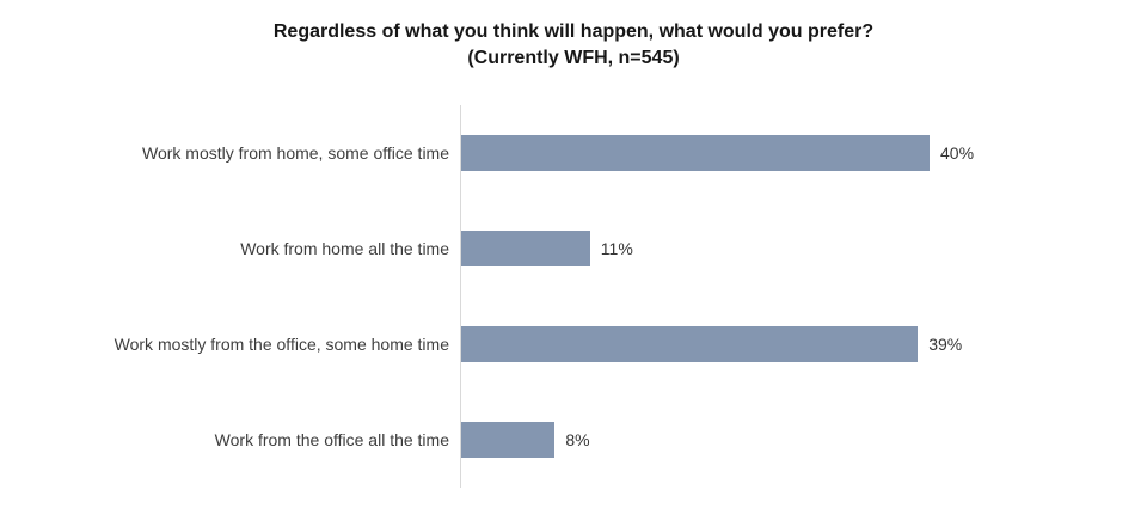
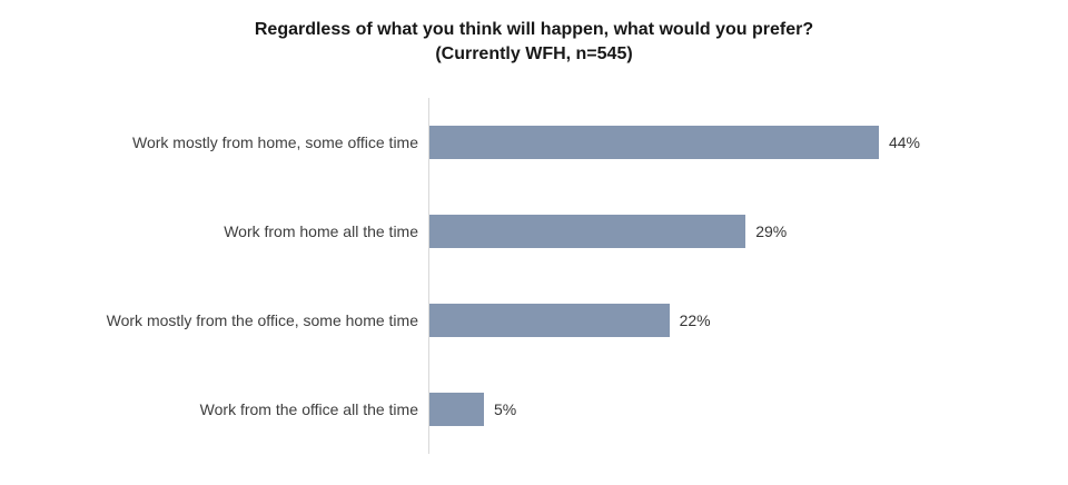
Work mostly from home, some office time: 40% -> 44%
Work from home all the time: 11% -> 29%
Work mostly from the office, some home time: 39% -> 22%
Work from the office all the time: 8% -> 5%
